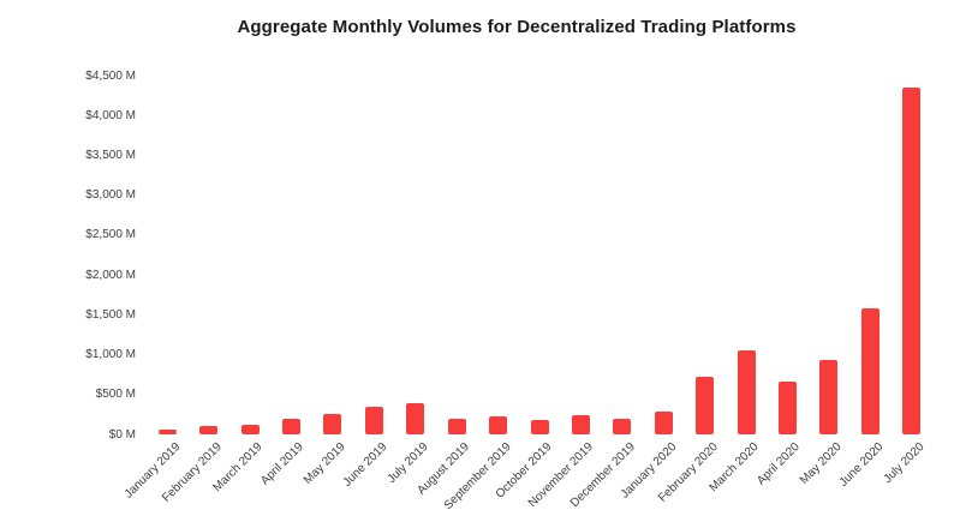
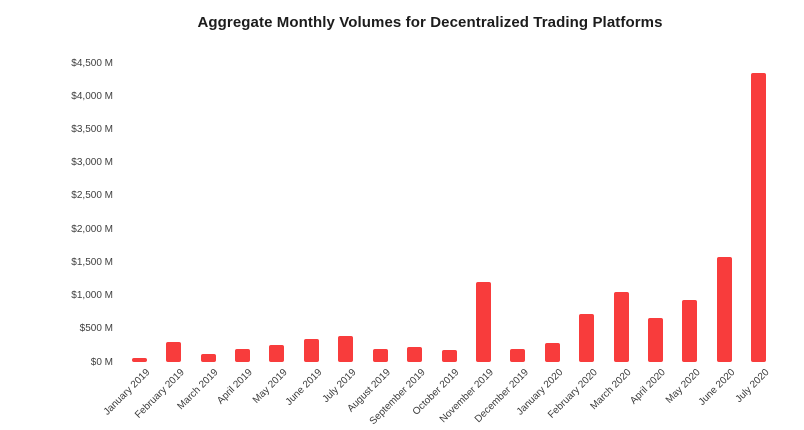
February 2019: $100M -> $300M
November 2019: $200M -> $1200M
